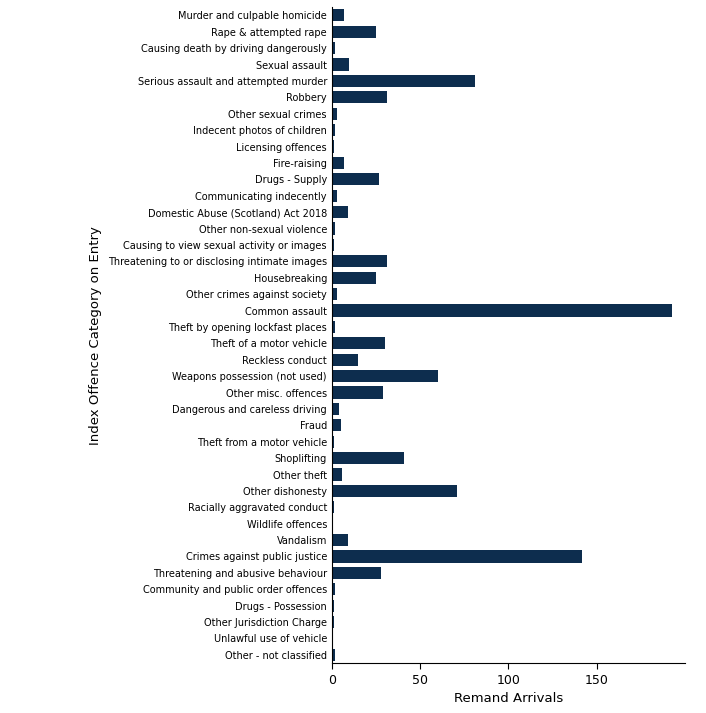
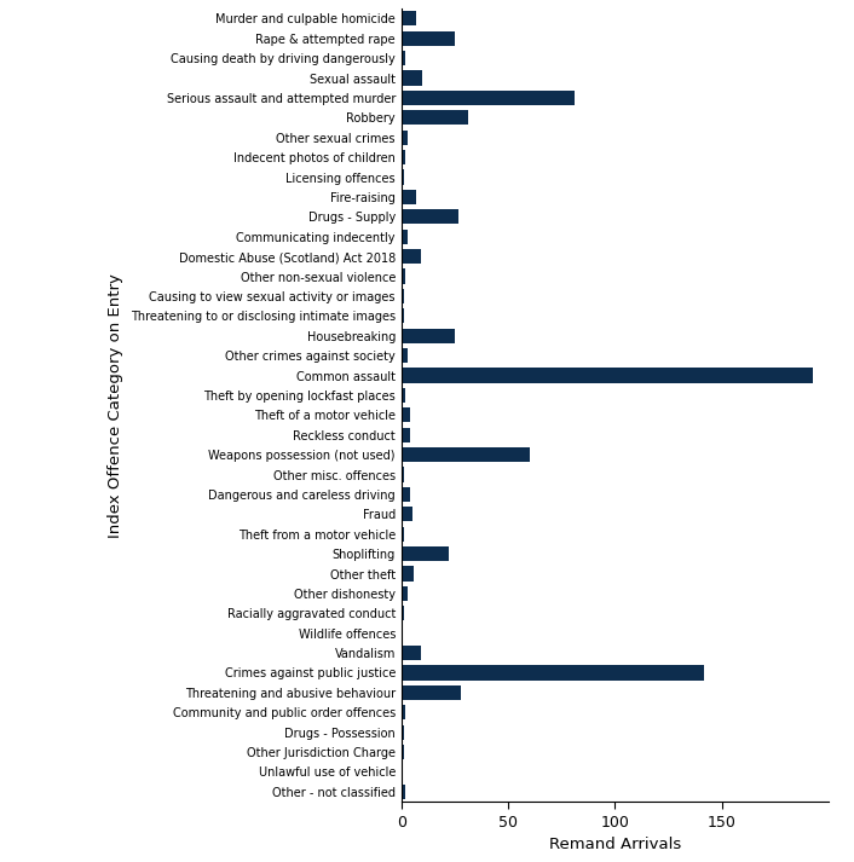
Threatening to or disclosing intimate images: 31 -> 1
Theft of a motor vehicle: 30 -> 4
Reckless conduct: 15 -> 4
Other misc. offences: 29 -> 1
Shoplifting: 41 -> 22
Other dishonesty: 71 -> 3
